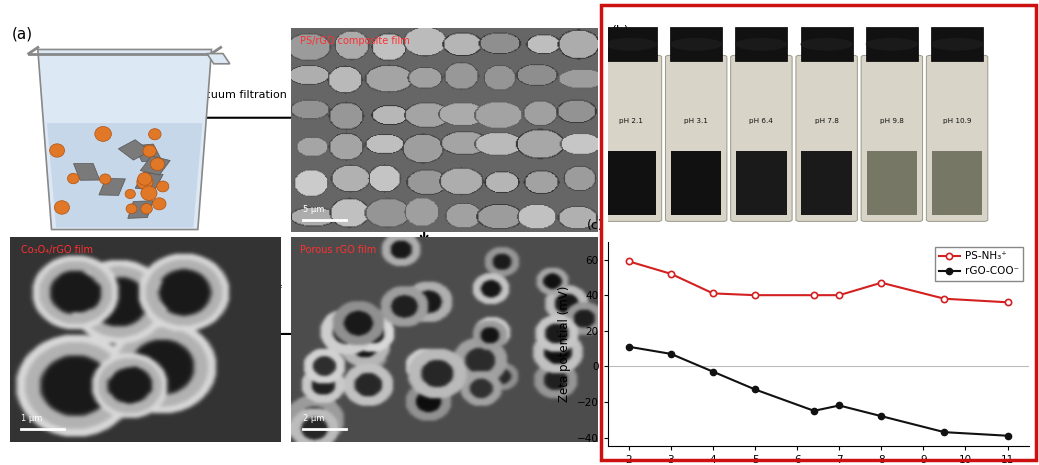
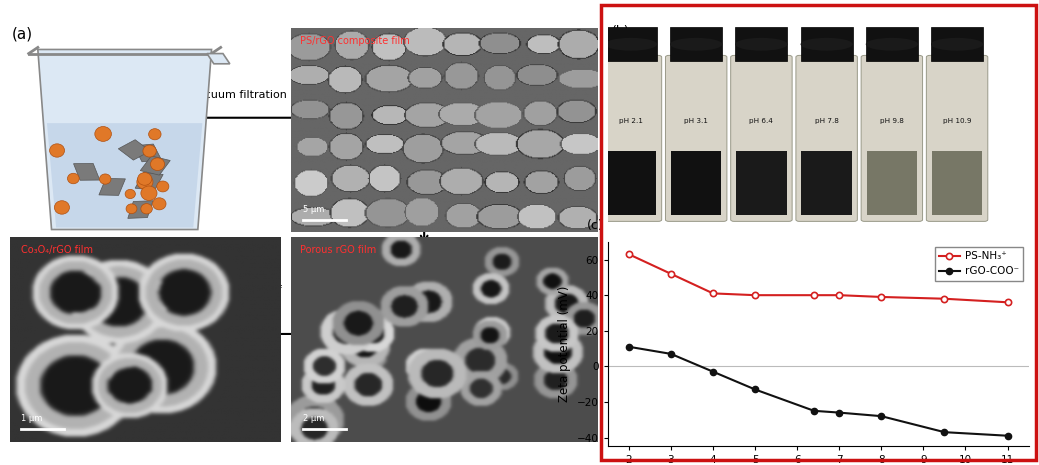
PS-NH₃⁺/2: 59 -> 63
rGO-COO⁻/7: -22 -> -26
PS-NH₃⁺/8: 47 -> 39
